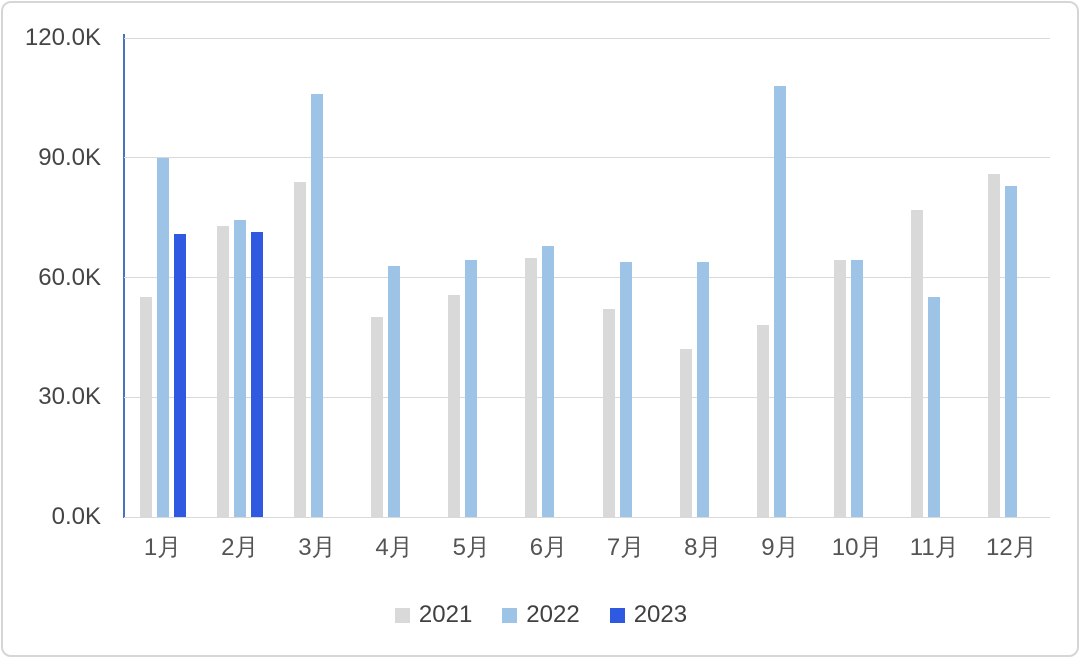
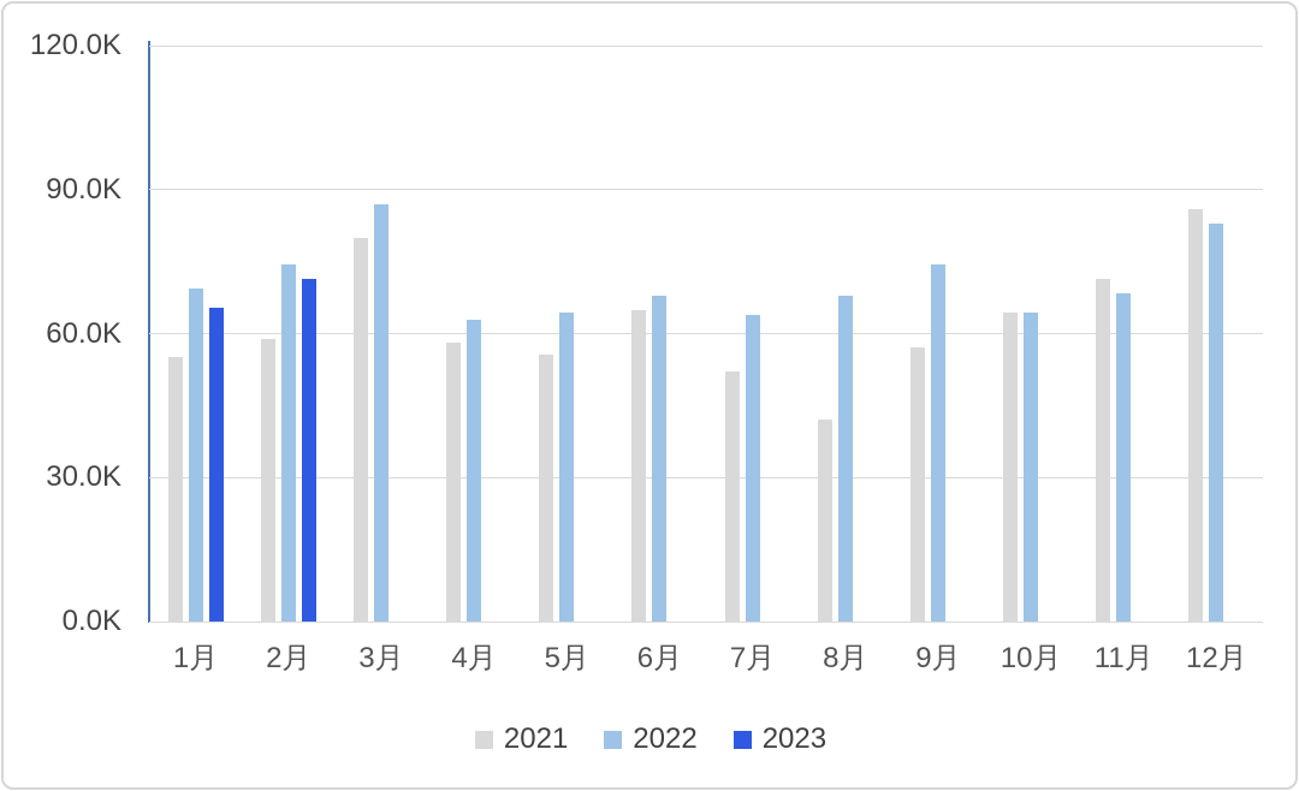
2022/1月: 90K -> 70K
2023/1月: 71K -> 66K
2021/2月: 73K -> 59K
2021/3月: 84K -> 80K
2022/3月: 106K -> 87K
2021/4月: 50K -> 58K
2022/8月: 64K -> 68K
2021/9月: 48K -> 57K
2022/9月: 108K -> 74K
2021/11月: 77K -> 72K
2022/11月: 55K -> 68K
